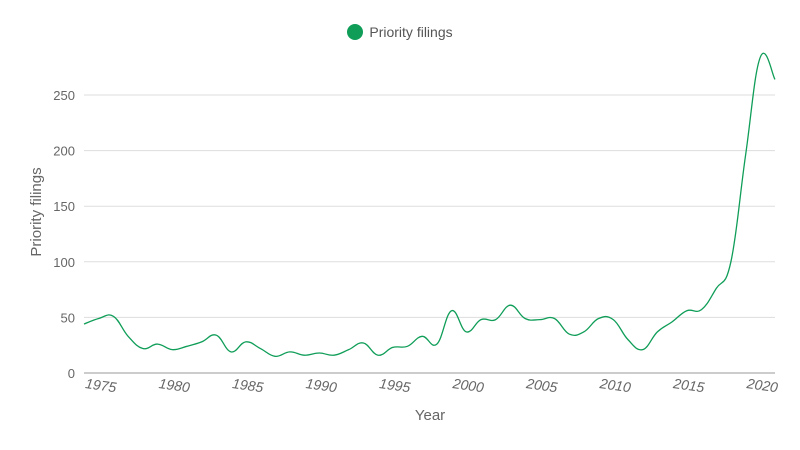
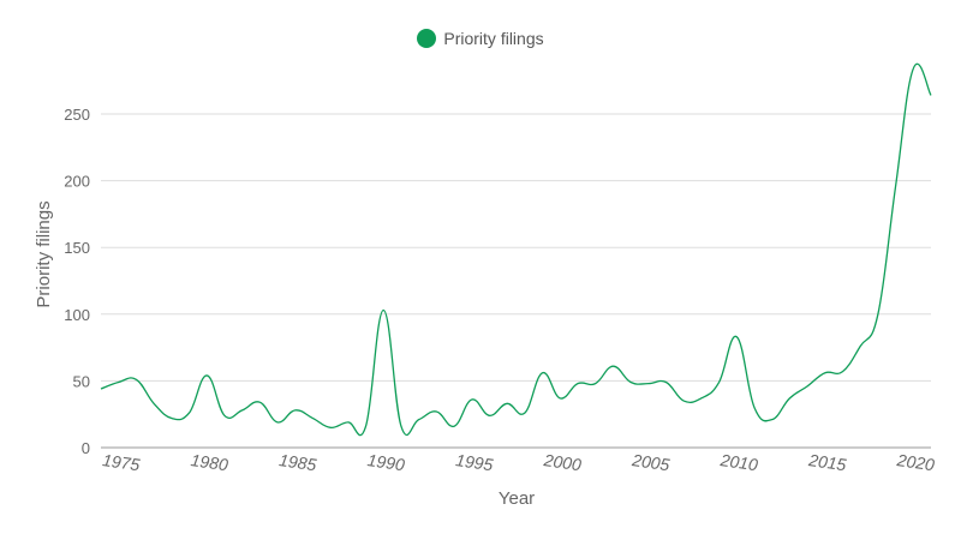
1980: 21 -> 54
1990: 18 -> 103
1995: 23 -> 36
2010: 48 -> 83
